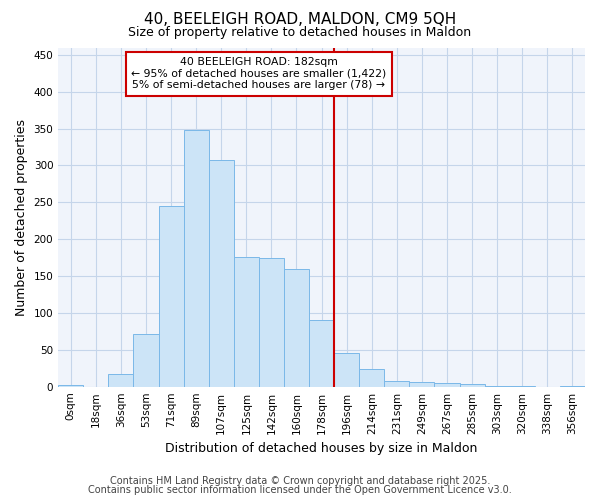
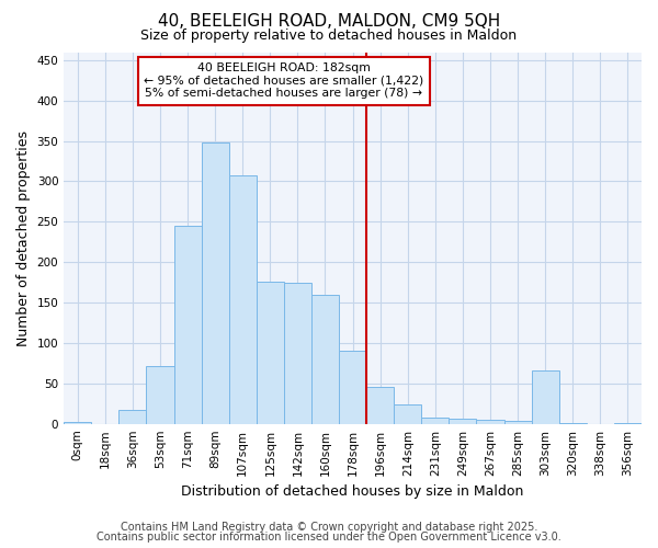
303sqm: 1 -> 66
